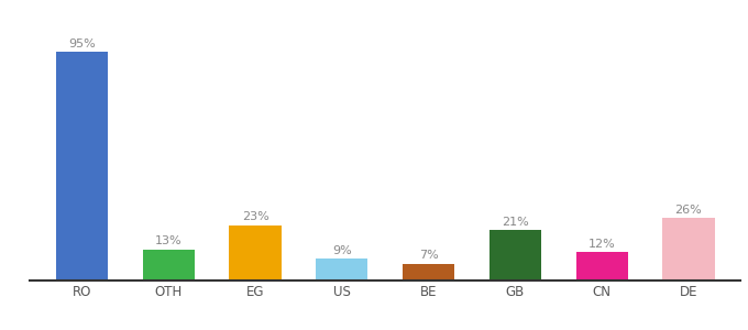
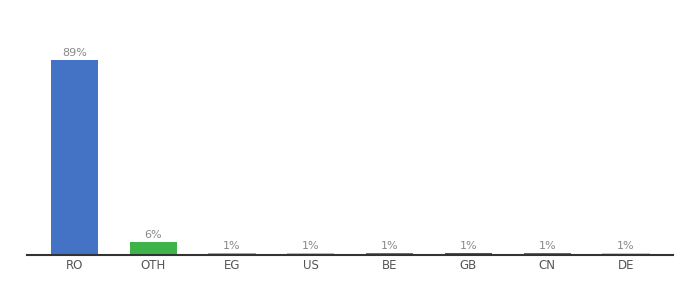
RO: 95% -> 89%
OTH: 13% -> 6%
EG: 23% -> 1%
US: 9% -> 1%
BE: 7% -> 1%
GB: 21% -> 1%
CN: 12% -> 1%
DE: 26% -> 1%
